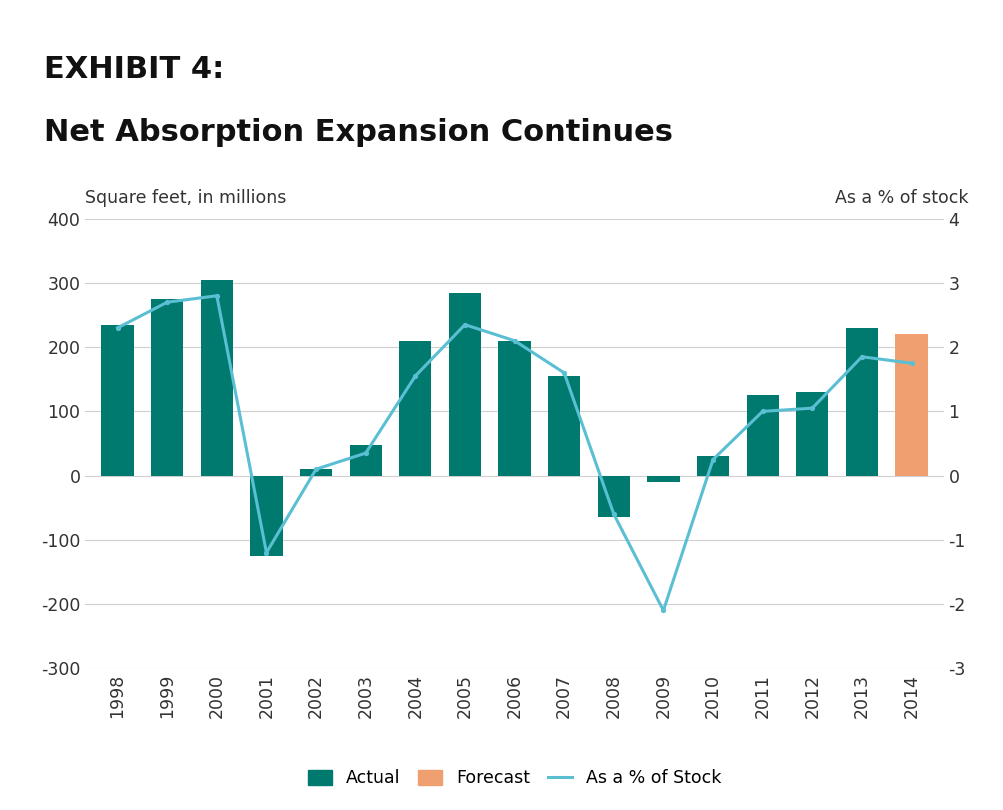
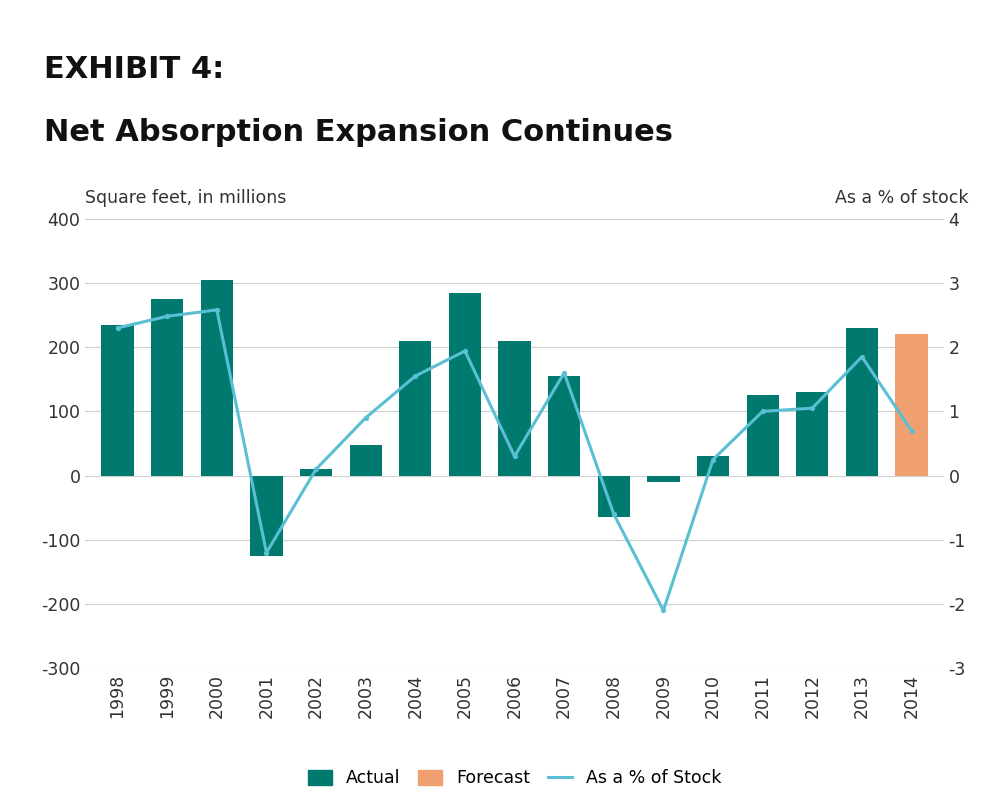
As a % of Stock/1999: 2.70 -> 2.48
As a % of Stock/2000: 2.80 -> 2.58
As a % of Stock/2003: 0.35 -> 0.90
As a % of Stock/2005: 2.35 -> 1.94
As a % of Stock/2006: 2.10 -> 0.30
As a % of Stock/2014: 1.75 -> 0.70
